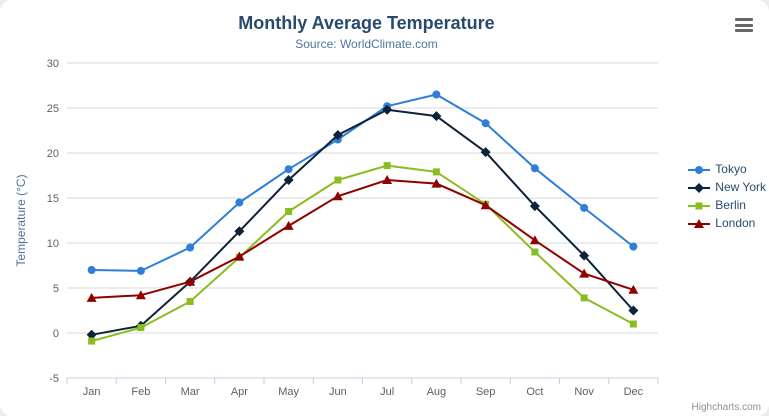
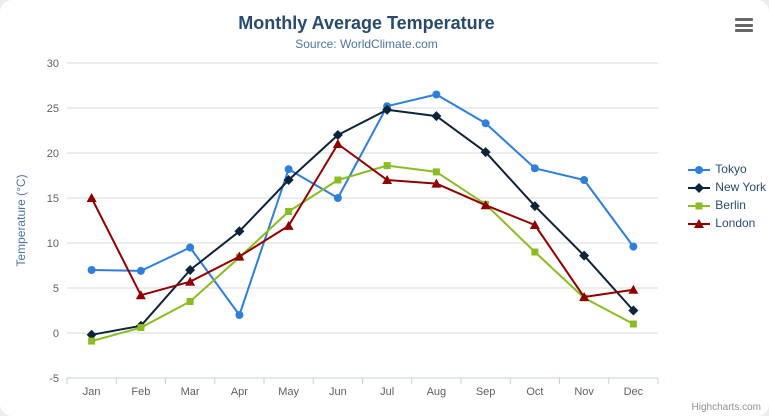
London/Jan: 4 -> 15
New York/Mar: 6 -> 7
Tokyo/Apr: 14 -> 2
Tokyo/Jun: 22 -> 15
London/Jun: 15 -> 21
London/Oct: 10 -> 12
Tokyo/Nov: 14 -> 17
London/Nov: 7 -> 4
